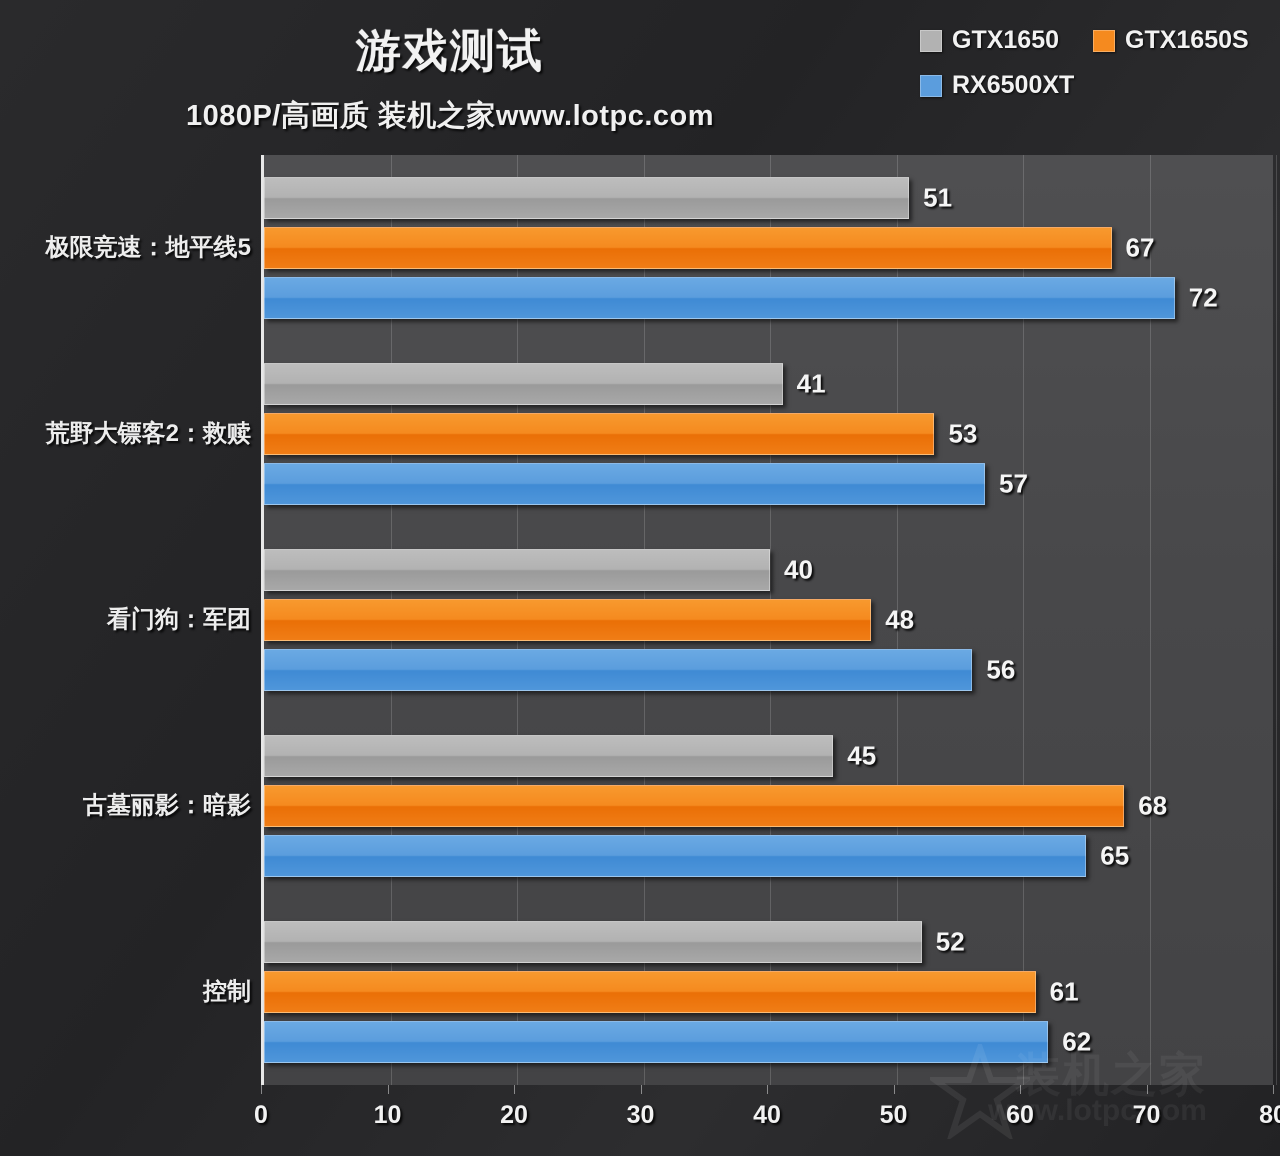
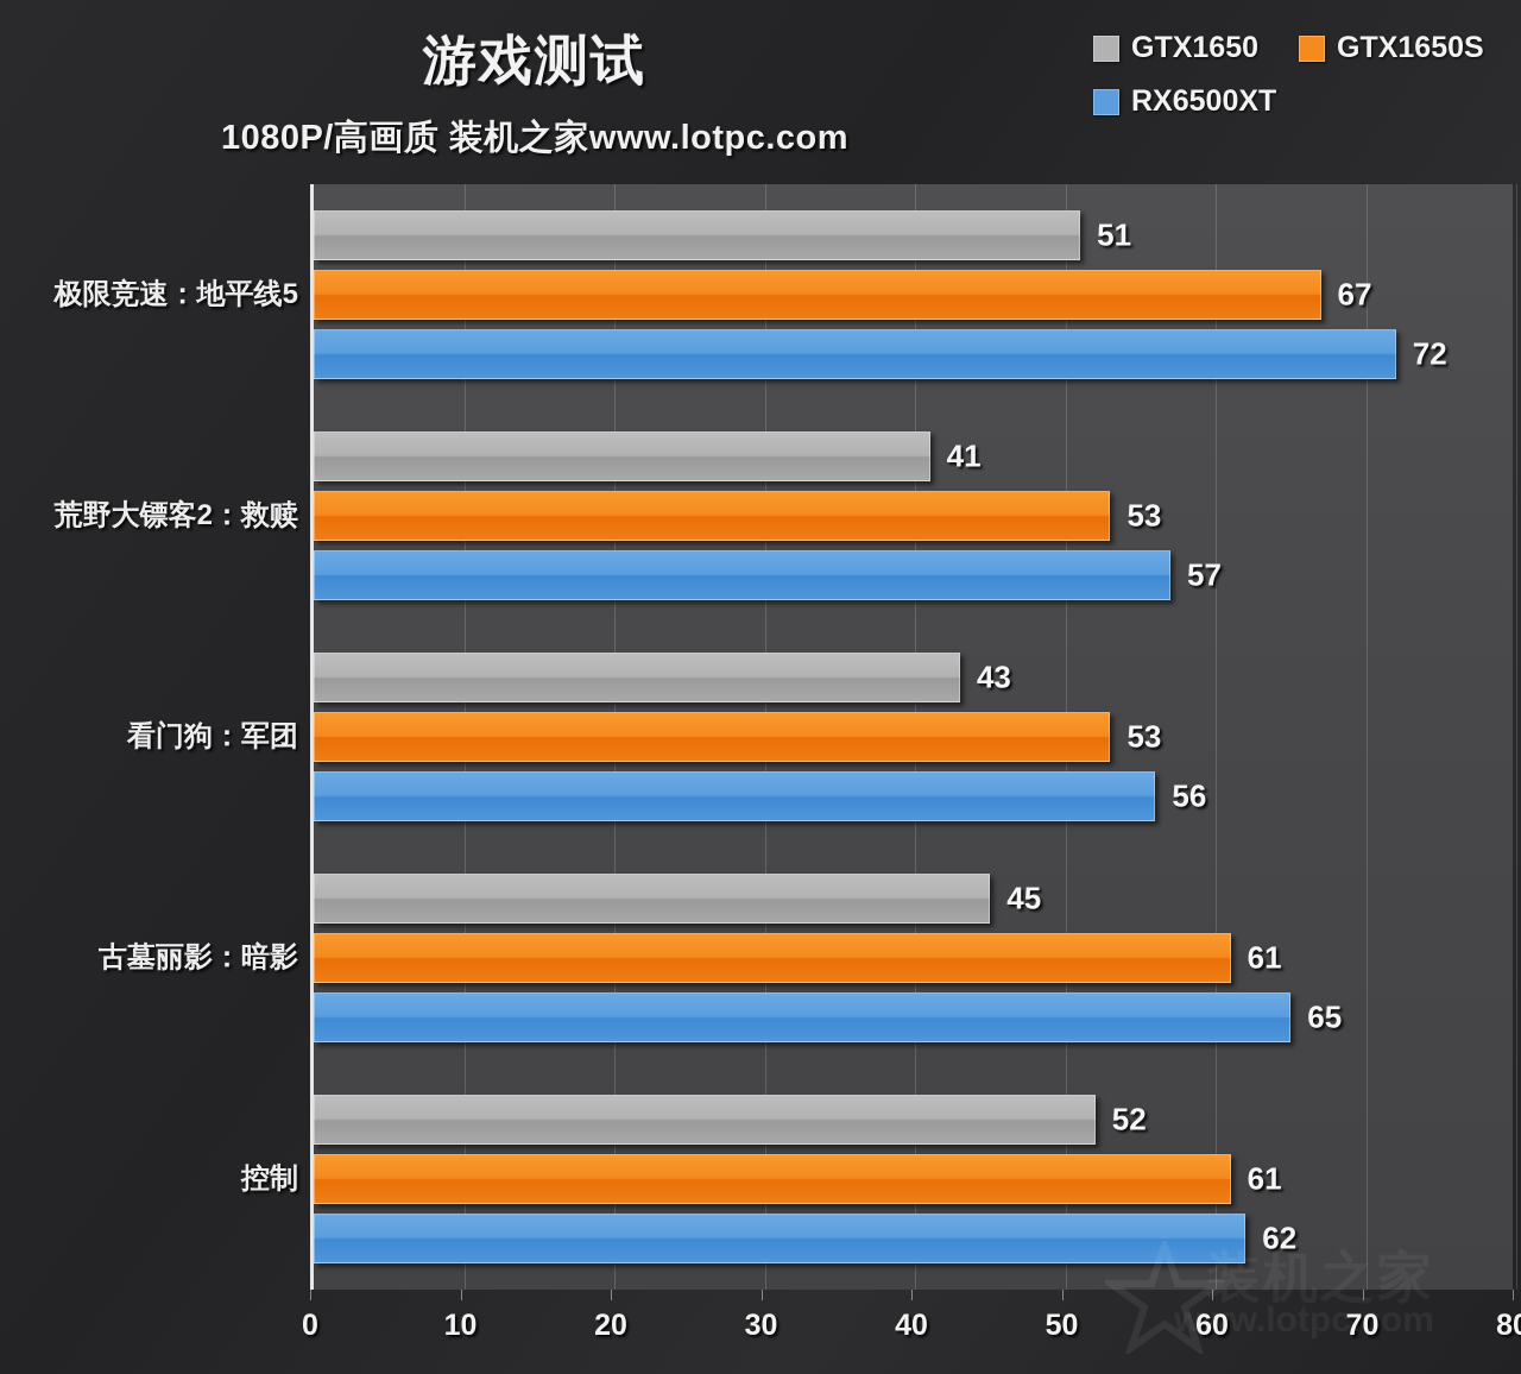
GTX1650/看门狗：军团: 40 -> 43
GTX1650S/看门狗：军团: 48 -> 53
GTX1650S/古墓丽影：暗影: 68 -> 61
